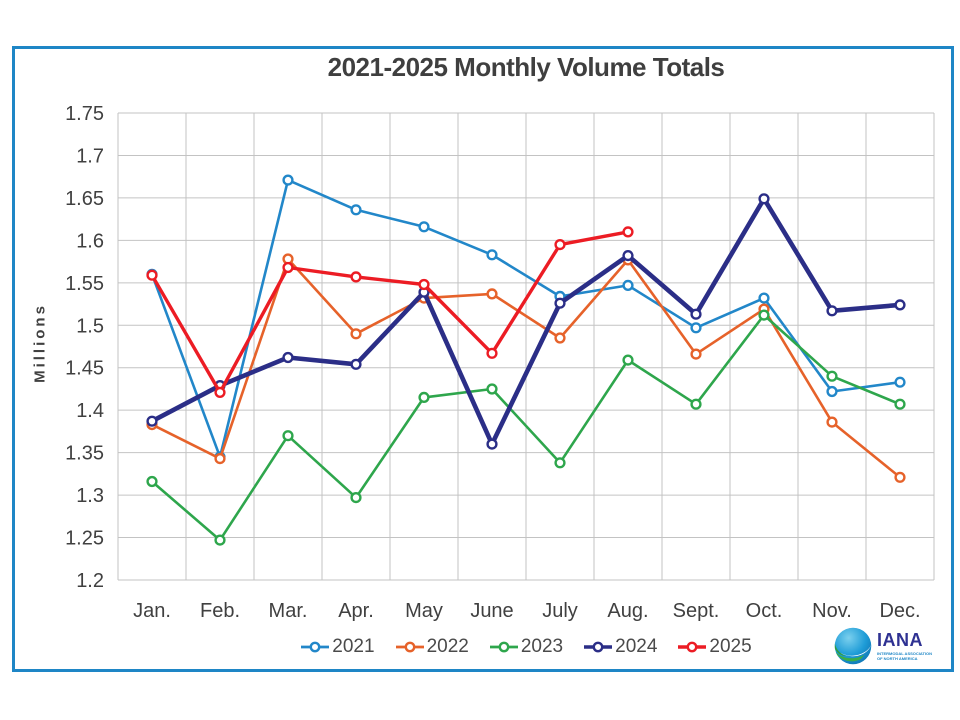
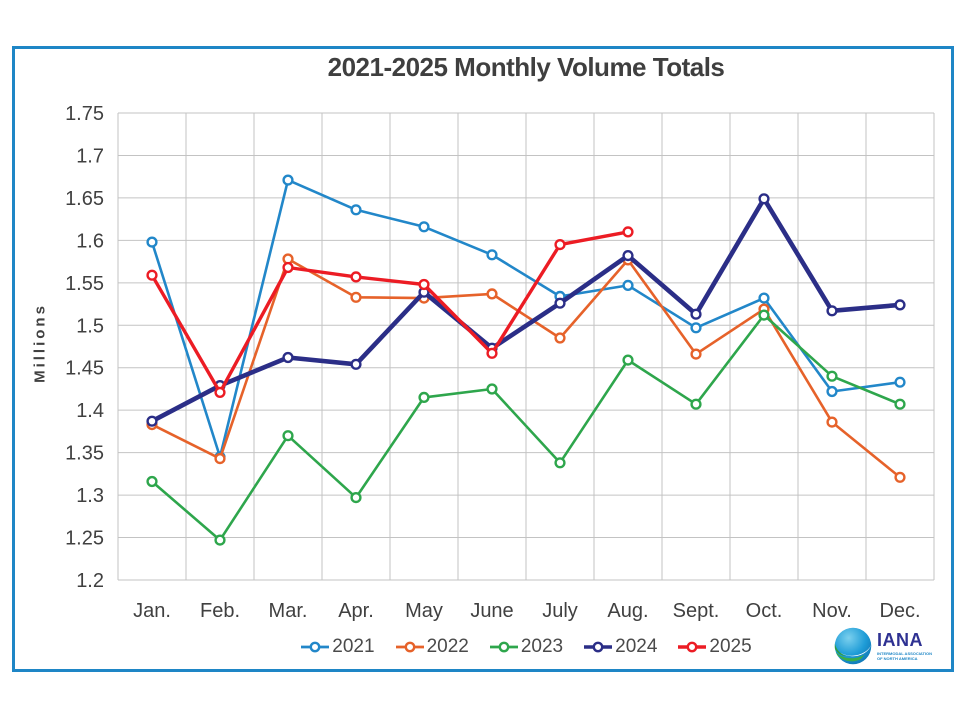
2021/Jan.: 1.56 -> 1.60
2022/Apr.: 1.49 -> 1.53
2024/June: 1.36 -> 1.47
